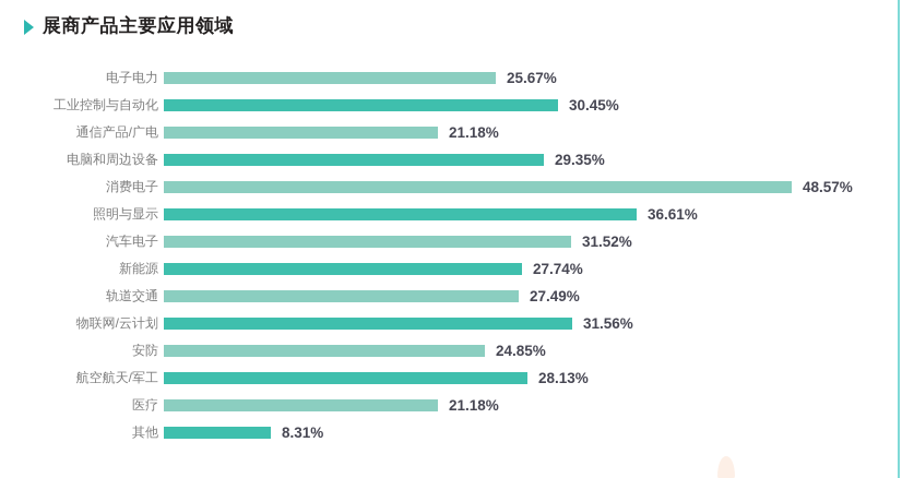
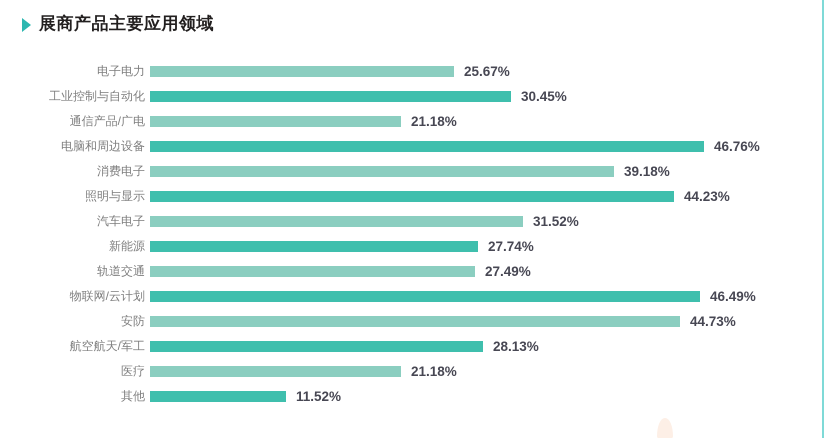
电脑和周边设备: 29.35% -> 46.76%
消费电子: 48.57% -> 39.18%
照明与显示: 36.61% -> 44.23%
物联网/云计划: 31.56% -> 46.49%
安防: 24.85% -> 44.73%
其他: 8.31% -> 11.52%
